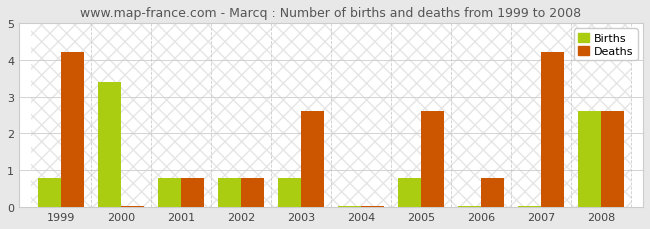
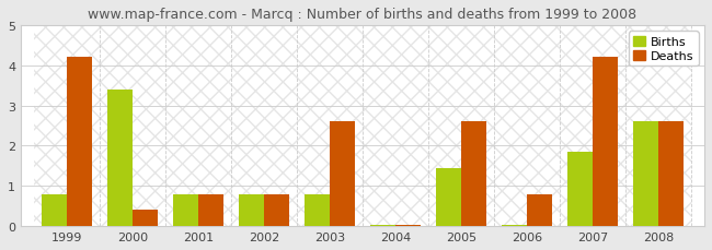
Deaths/2000: 0.04 -> 0.40
Births/2005: 0.80 -> 1.45
Births/2007: 0.04 -> 1.85
